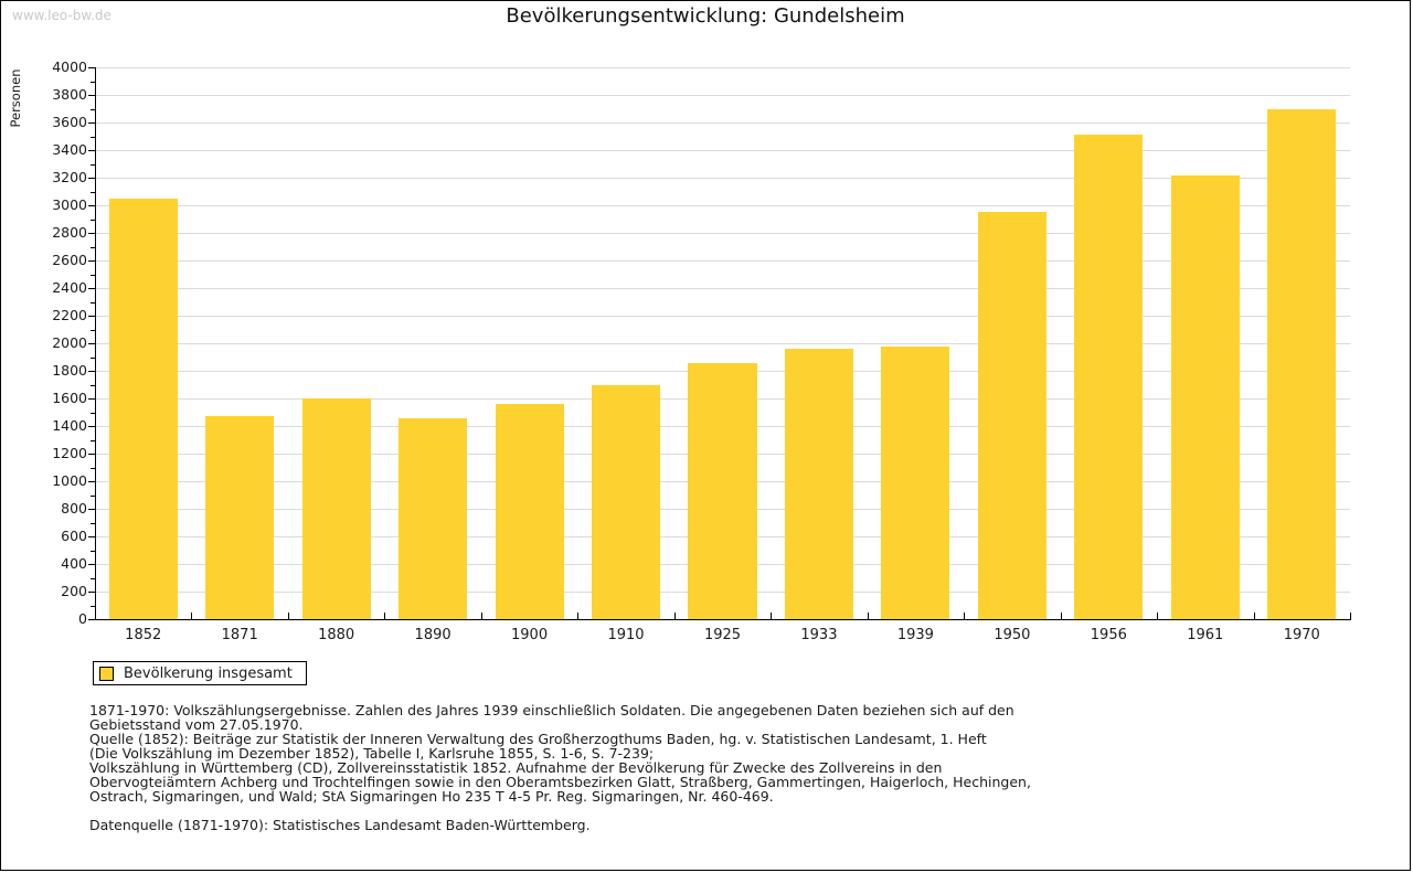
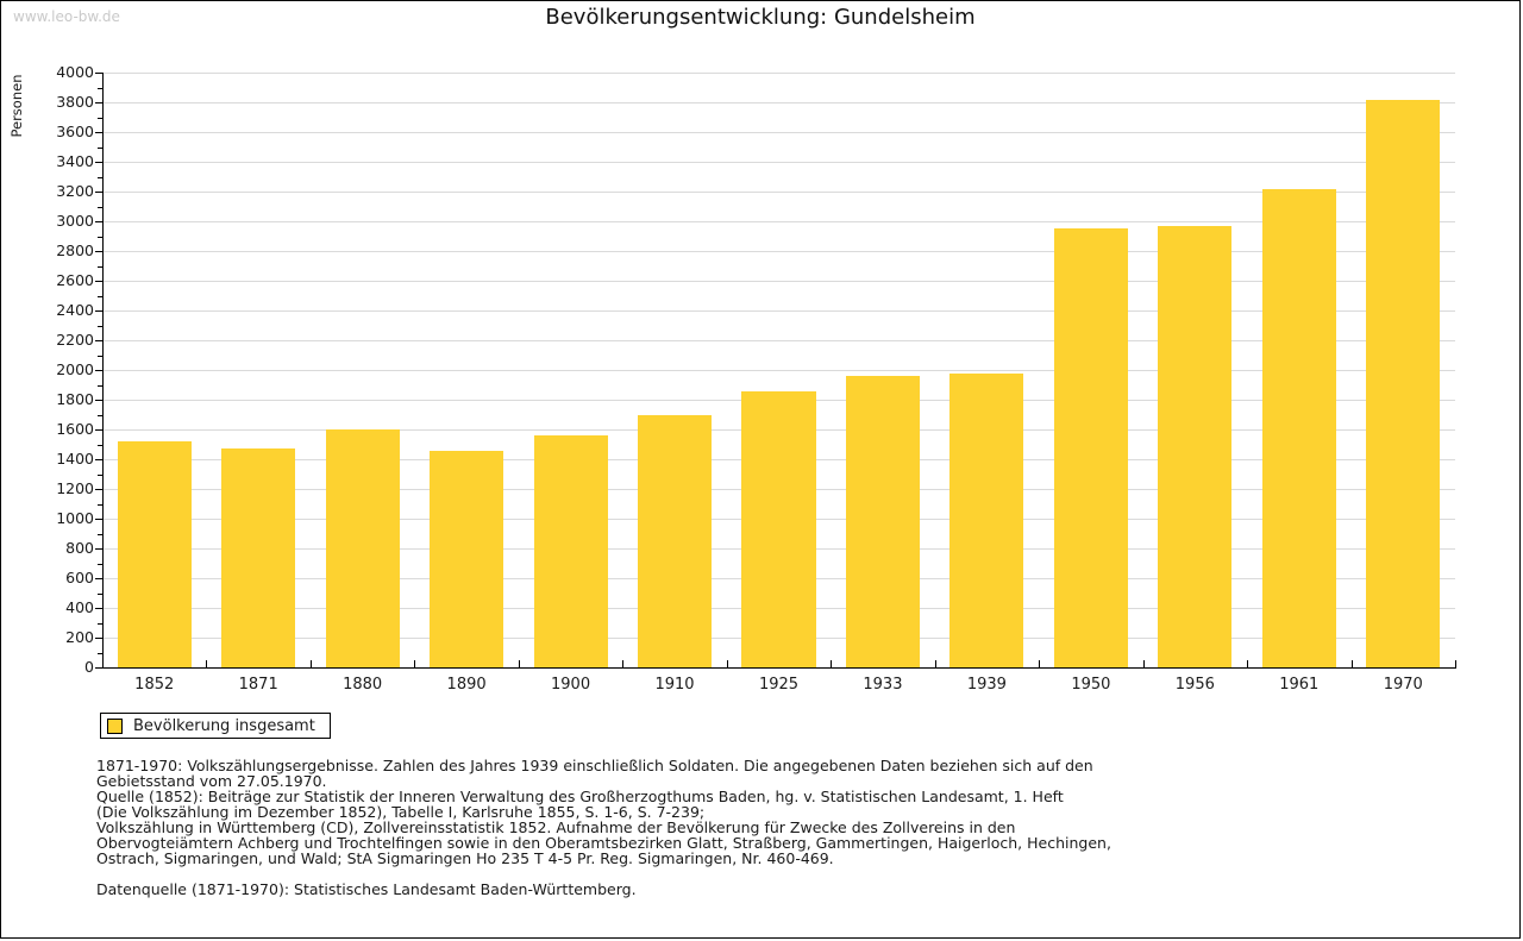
1852: 3050 -> 1520
1956: 3510 -> 2970
1970: 3700 -> 3820
